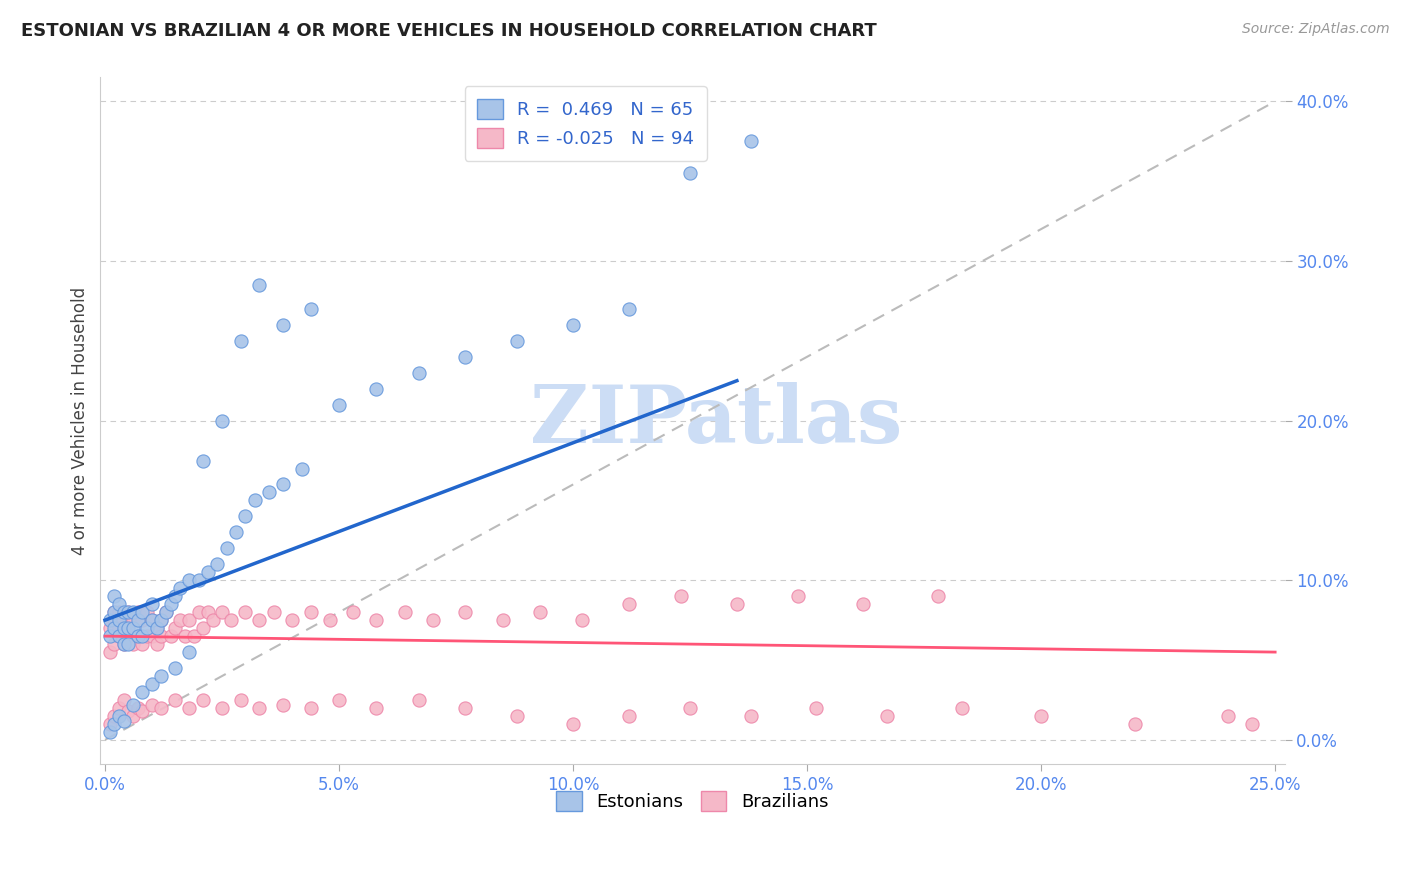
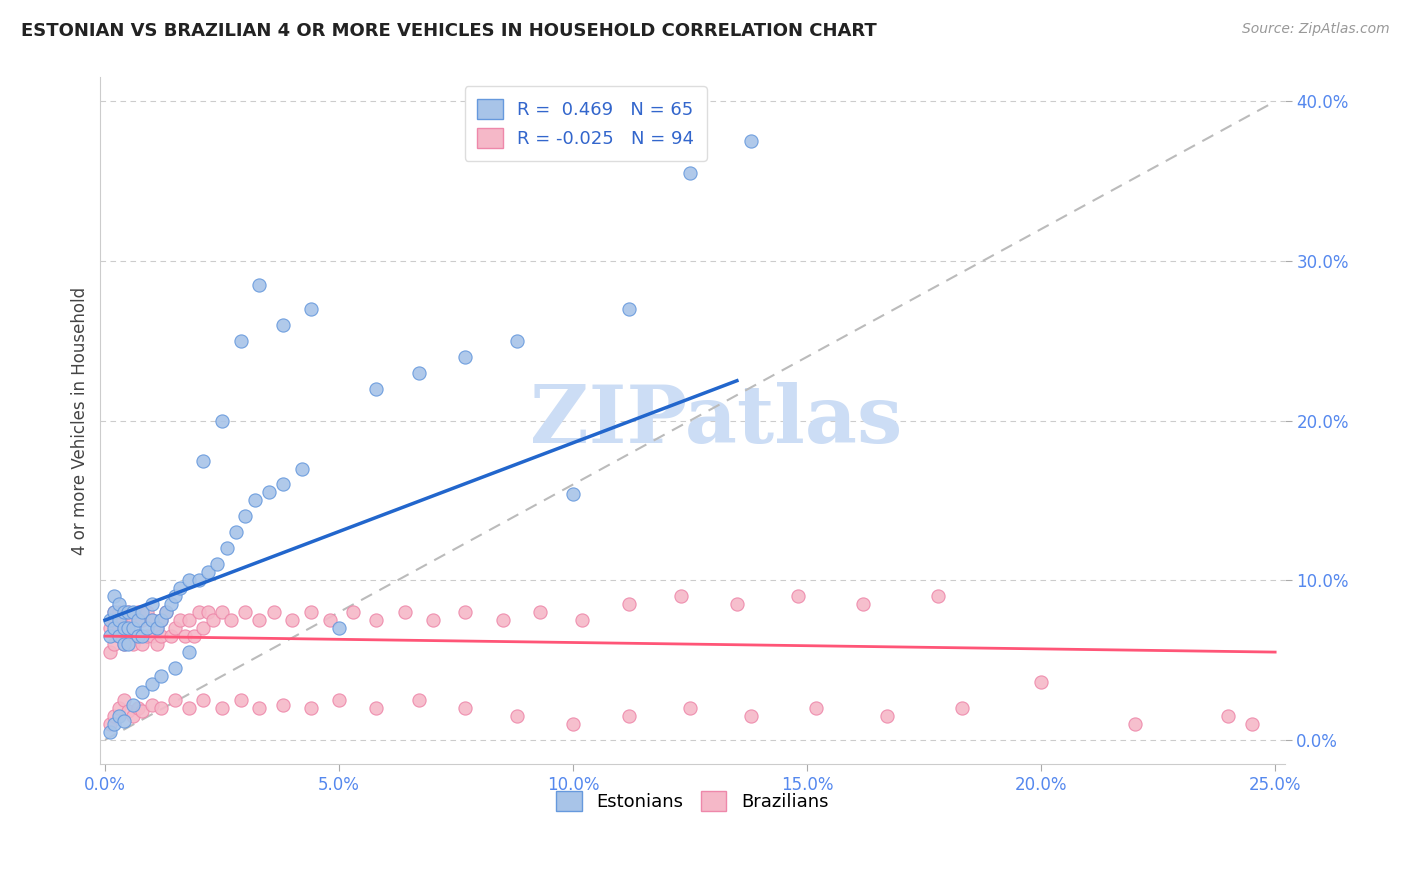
Estonians/5.0%: 21.0% -> 7.0%
Estonians/10.0%: 26.0% -> 15.4%
Brazilians/20.0%: 1.5% -> 3.6%
